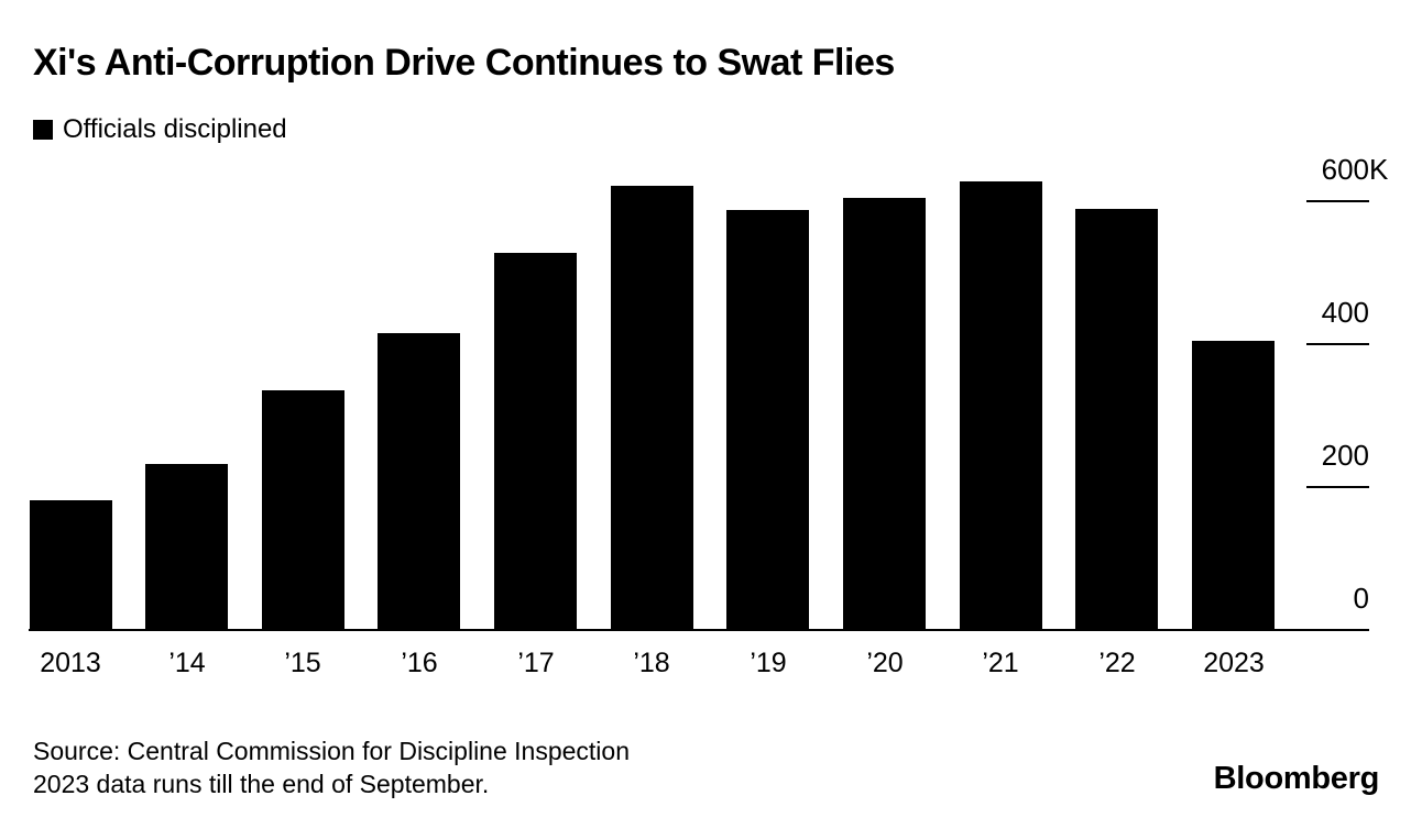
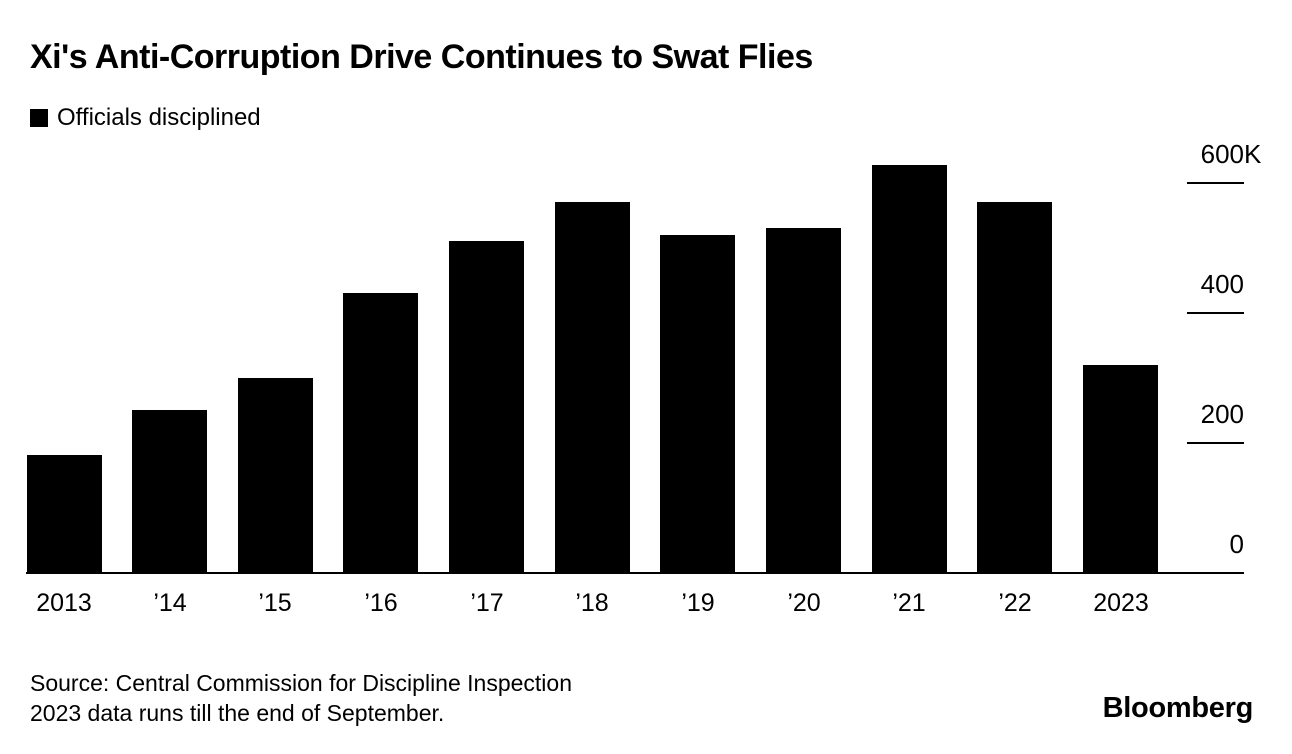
’14: 230 -> 250
’15: 340 -> 300
’16: 420 -> 430
’17: 530 -> 510
’18: 620 -> 570
’19: 590 -> 520
’20: 600 -> 530
’22: 590 -> 570
2023: 400 -> 320
